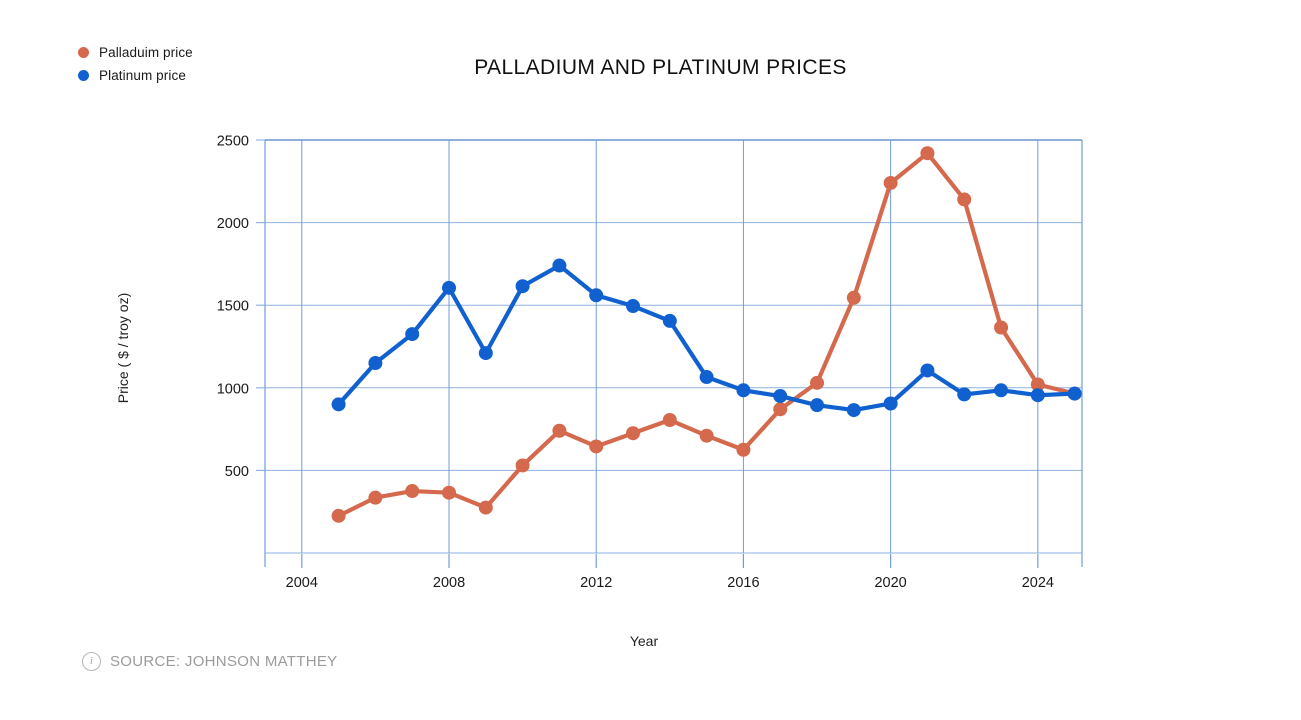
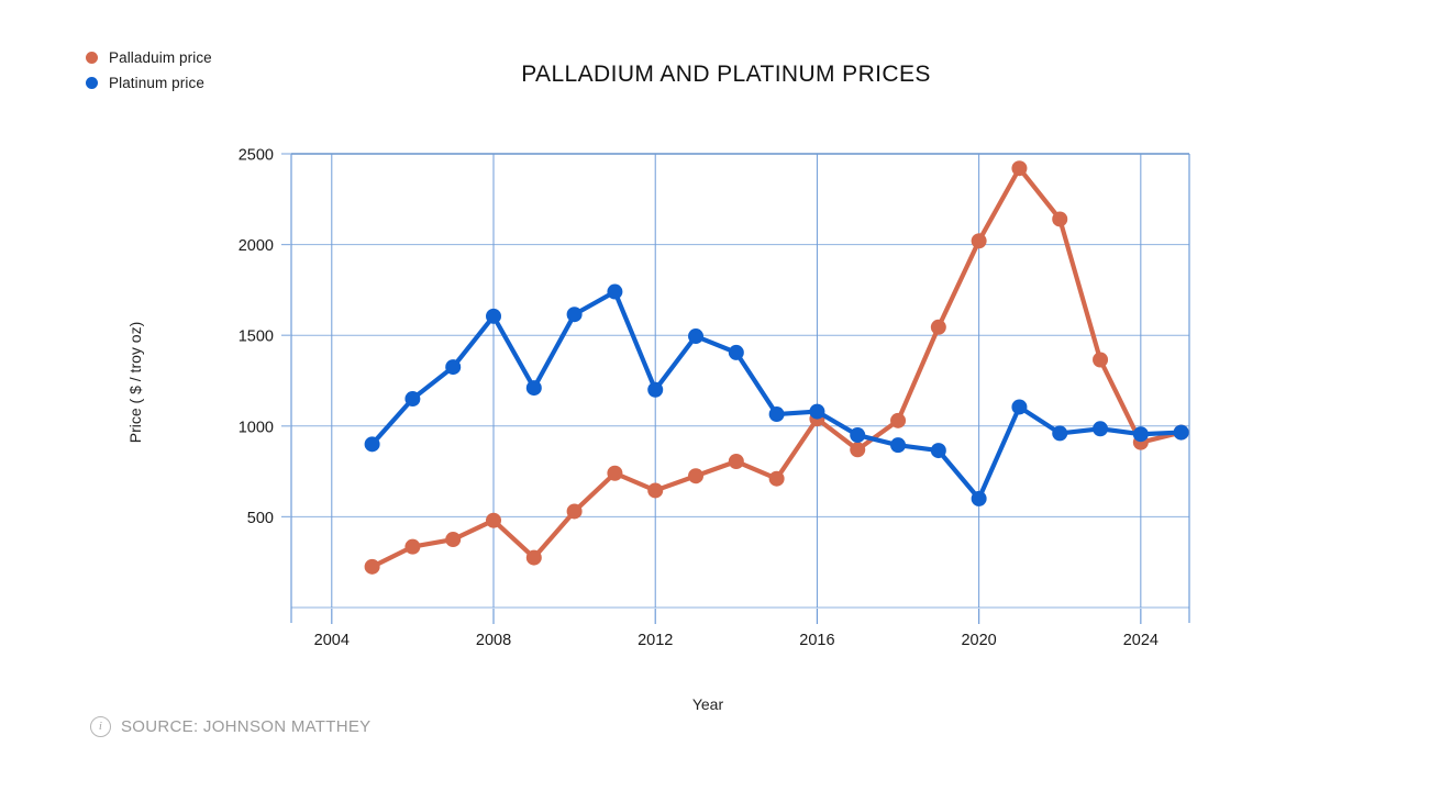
Palladuim price/2008: 360 -> 480
Platinum price/2012: 1560 -> 1200
Palladuim price/2016: 620 -> 1040
Platinum price/2016: 980 -> 1080
Palladuim price/2020: 2240 -> 2020
Platinum price/2020: 900 -> 600
Palladuim price/2024: 1020 -> 910
